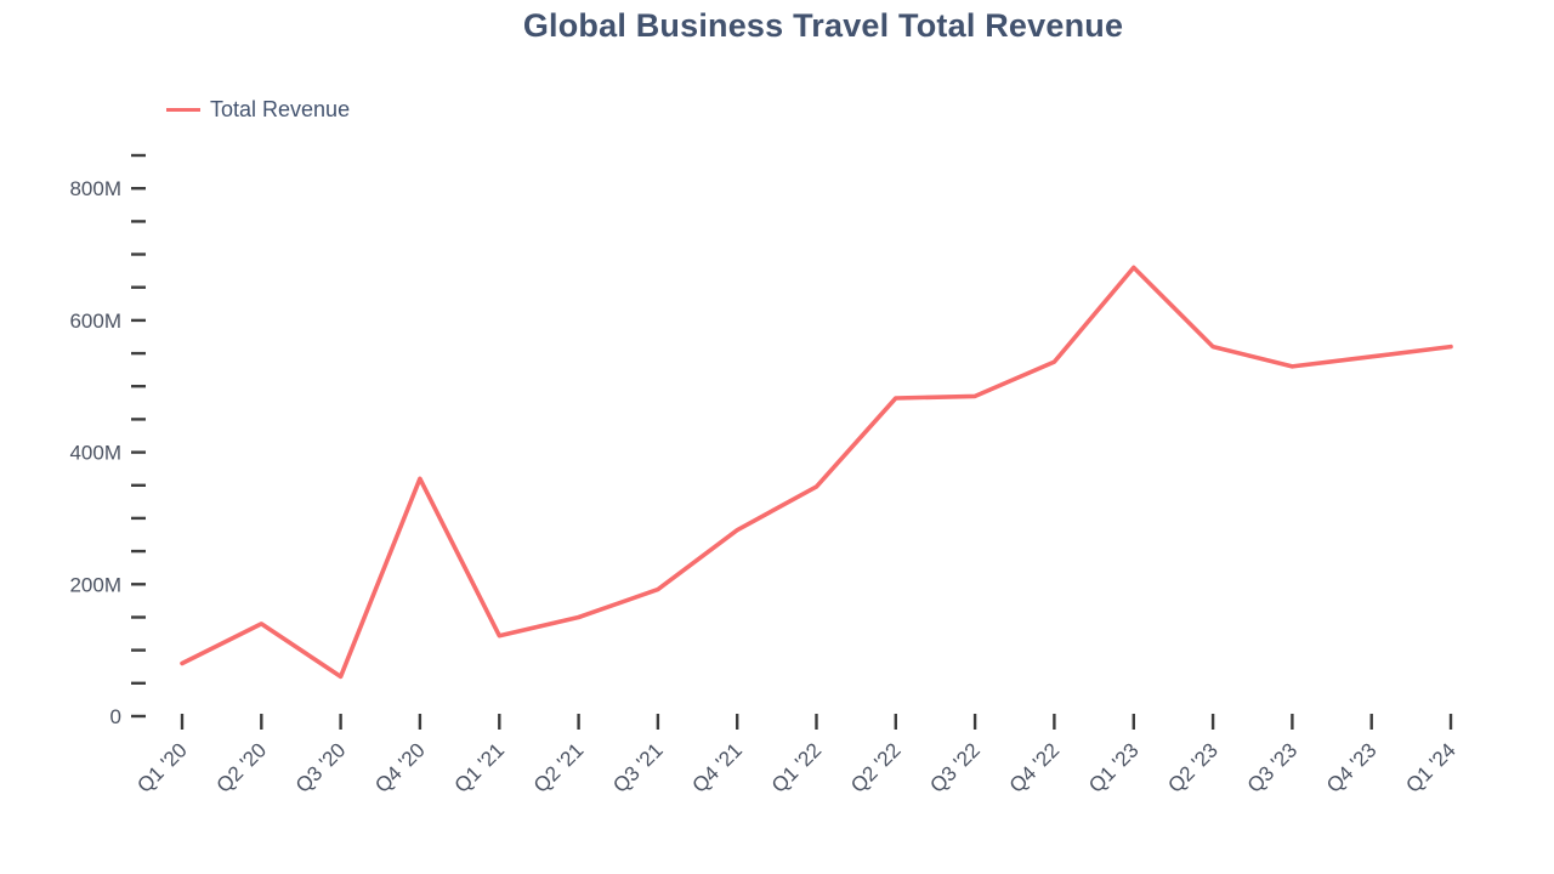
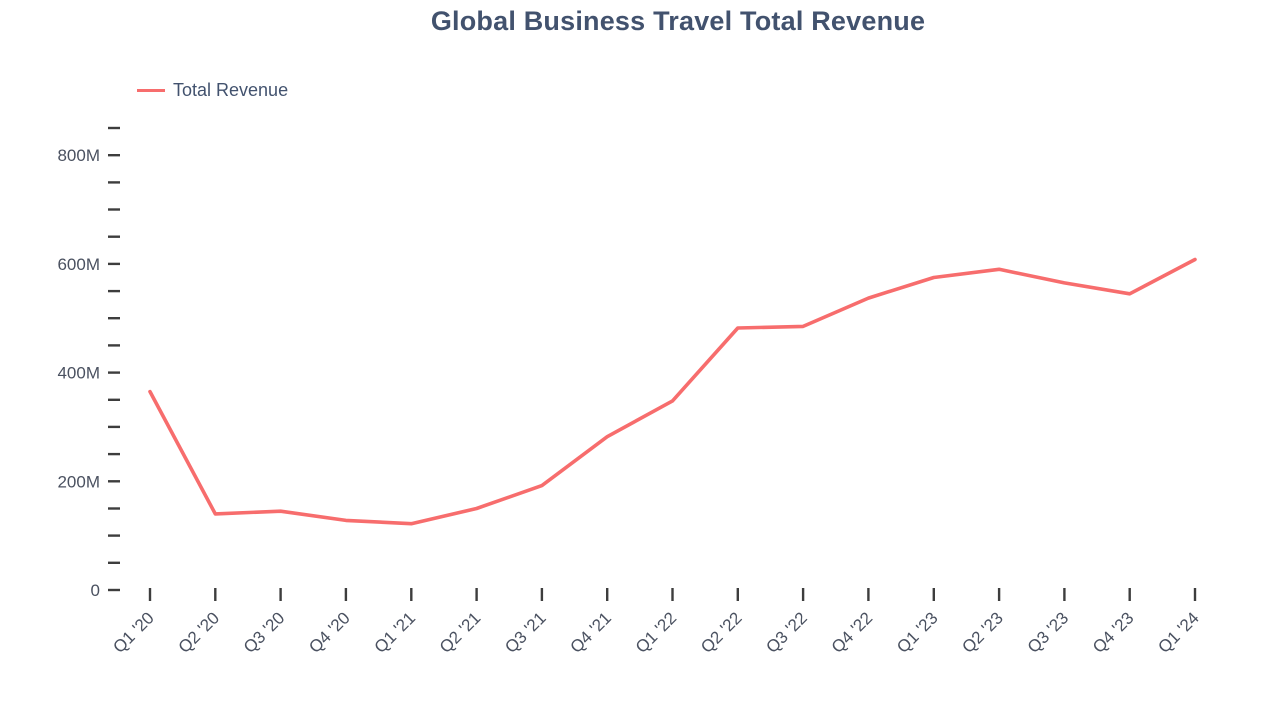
Q1 '20: 80M -> 360M
Q3 '20: 60M -> 140M
Q4 '20: 360M -> 130M
Q1 '23: 680M -> 580M
Q2 '23: 560M -> 590M
Q3 '23: 530M -> 560M
Q1 '24: 560M -> 610M
